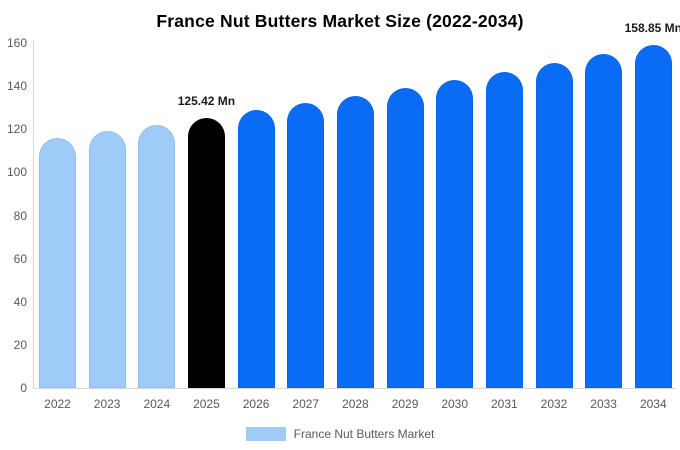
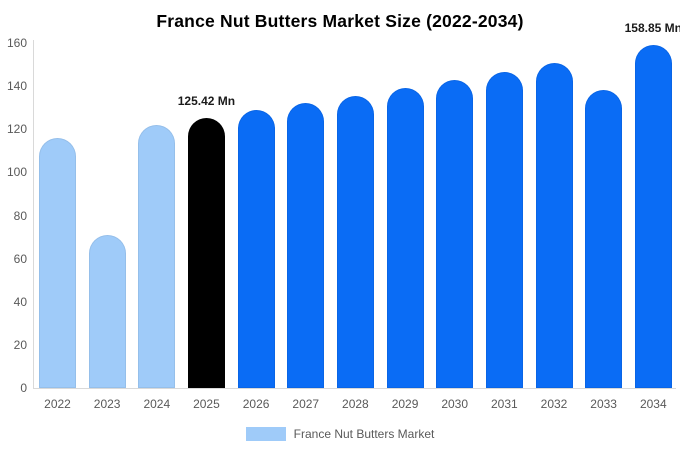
2023: 119 -> 71
2033: 155 -> 138
